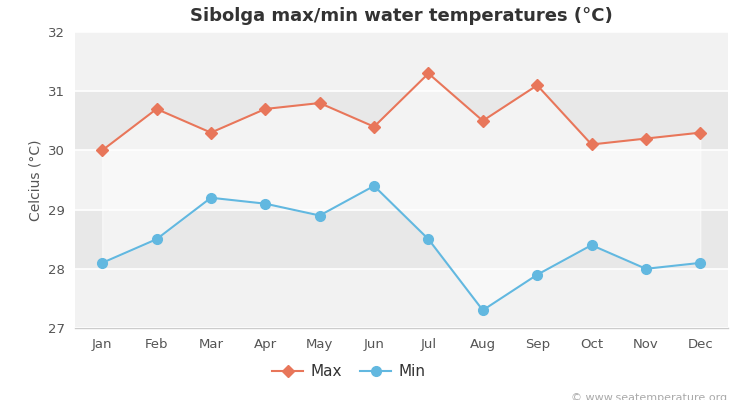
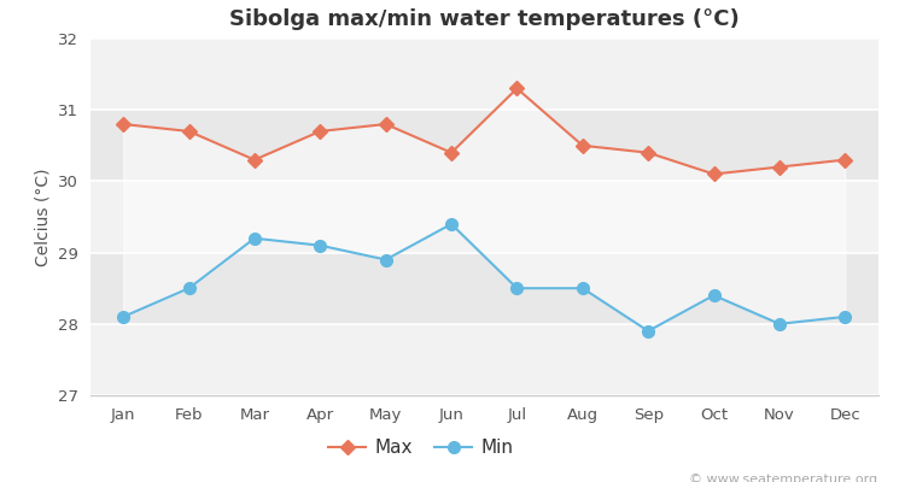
Max/Jan: 30.0 -> 30.8
Min/Aug: 27.3 -> 28.5
Max/Sep: 31.1 -> 30.4
